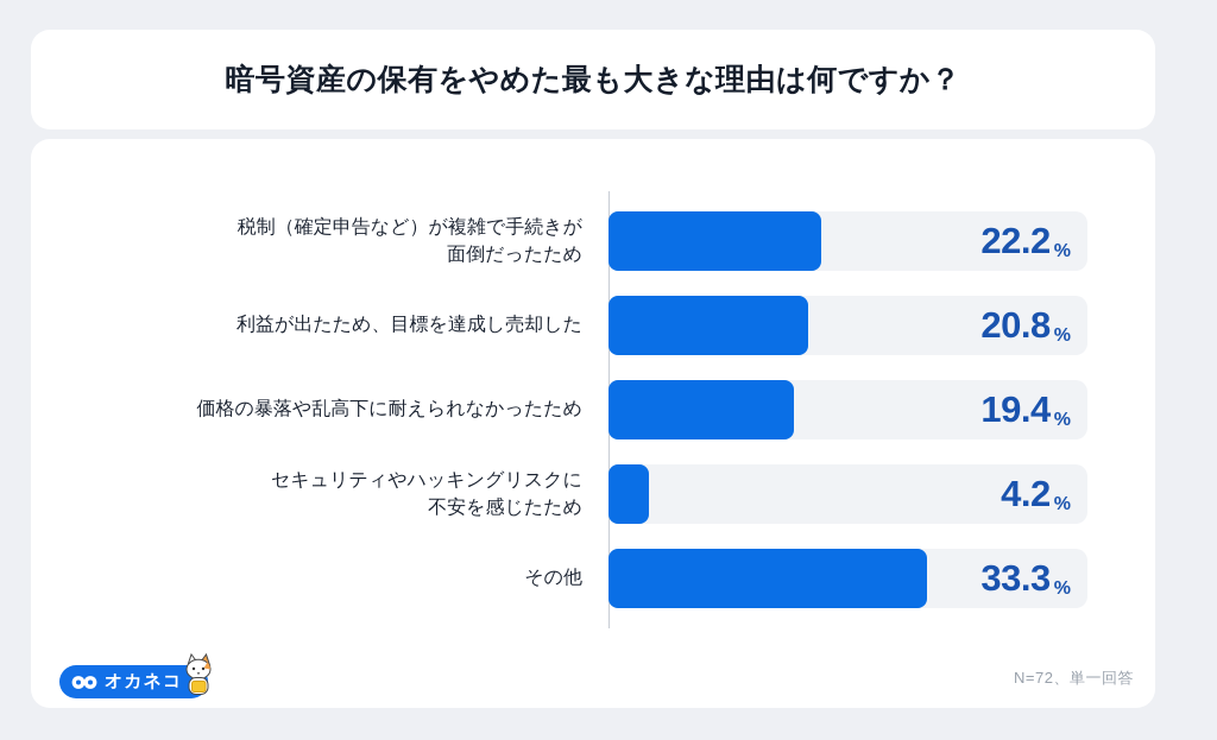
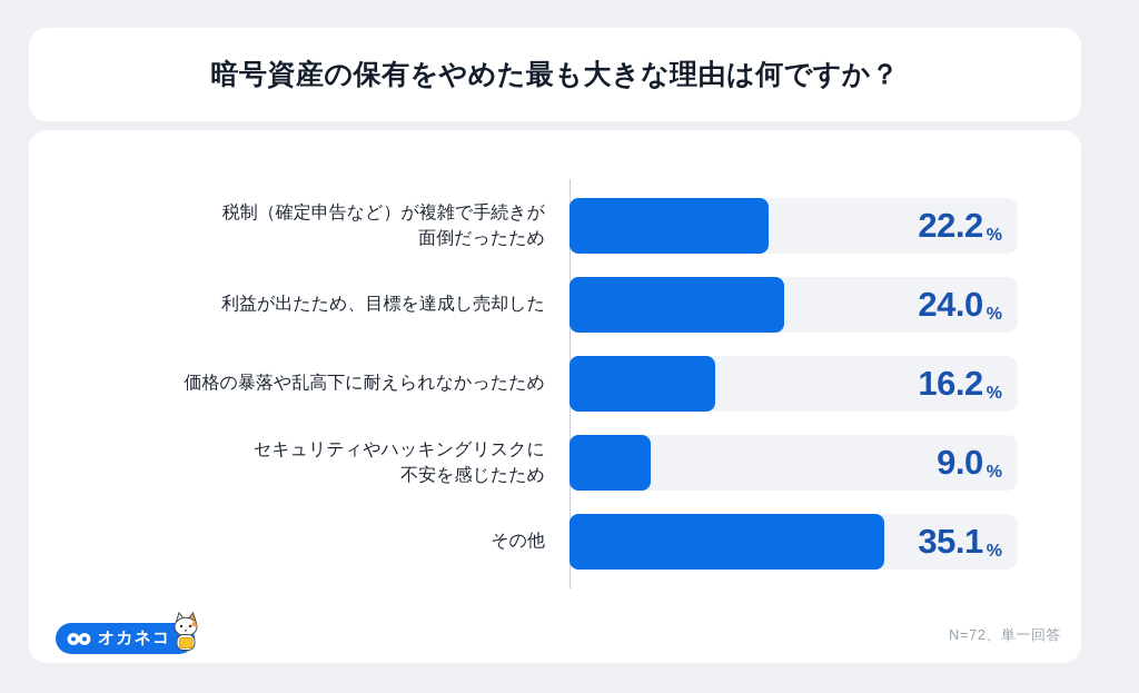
利益が出たため、目標を達成し売却した: 20.8 -> 24.0
価格の暴落や乱高下に耐えられなかったため: 19.4 -> 16.2
セキュリティやハッキングリスクに 不安を感じたため: 4.2 -> 9.0
その他: 33.3 -> 35.1
